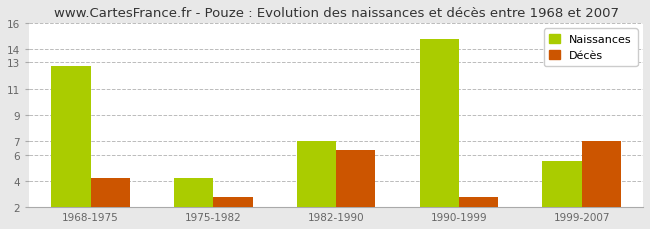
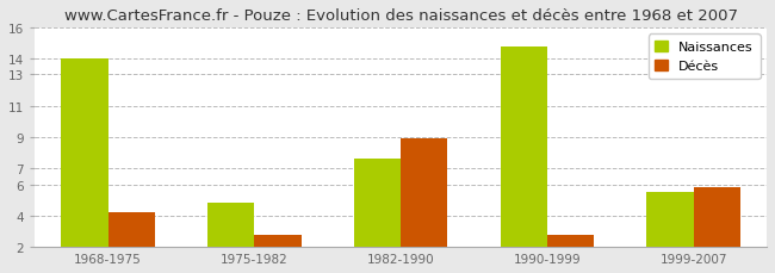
Naissances/1968-1975: 12.8 -> 14.0
Naissances/1975-1982: 4.2 -> 4.8
Naissances/1982-1990: 7.0 -> 7.6
Décès/1982-1990: 6.4 -> 8.9
Décès/1999-2007: 7.0 -> 5.8
